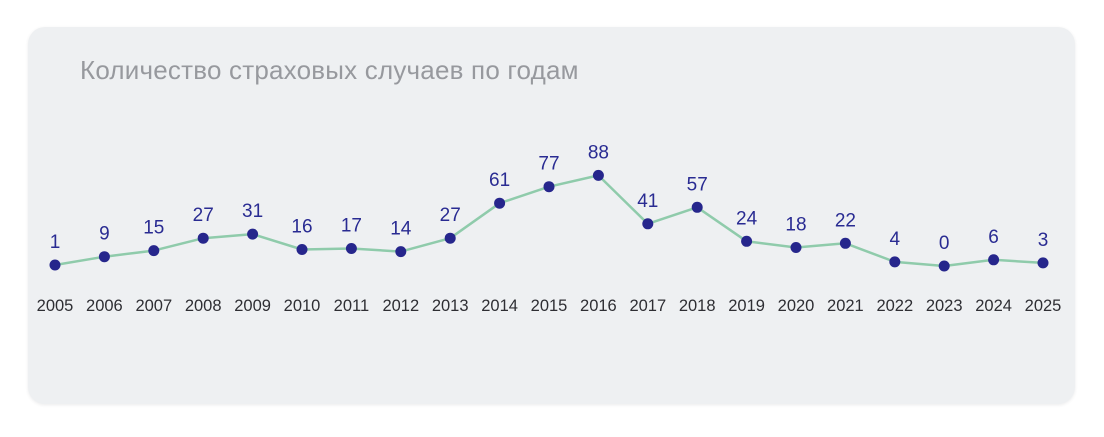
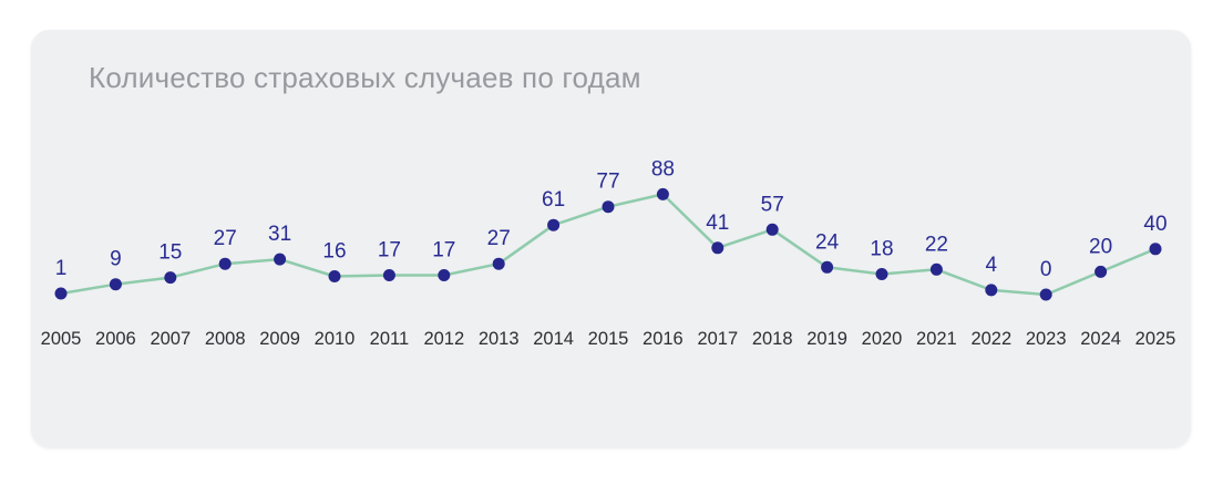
2012: 14 -> 17
2024: 6 -> 20
2025: 3 -> 40
